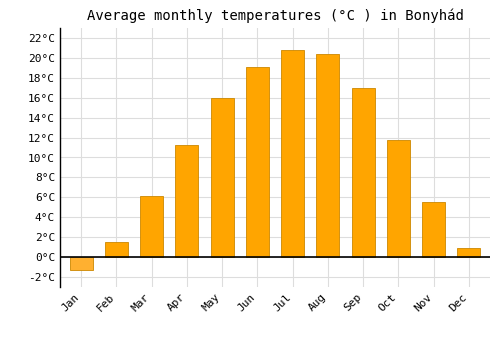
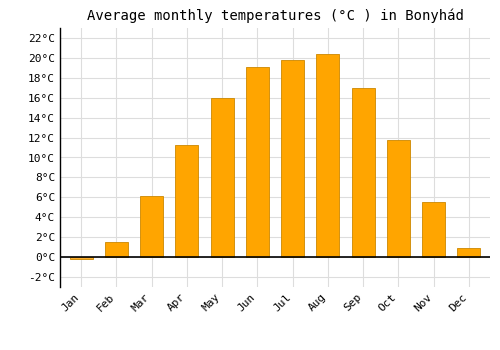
Jan: -1.3°C -> -0.2°C
Jul: 20.8°C -> 19.8°C
